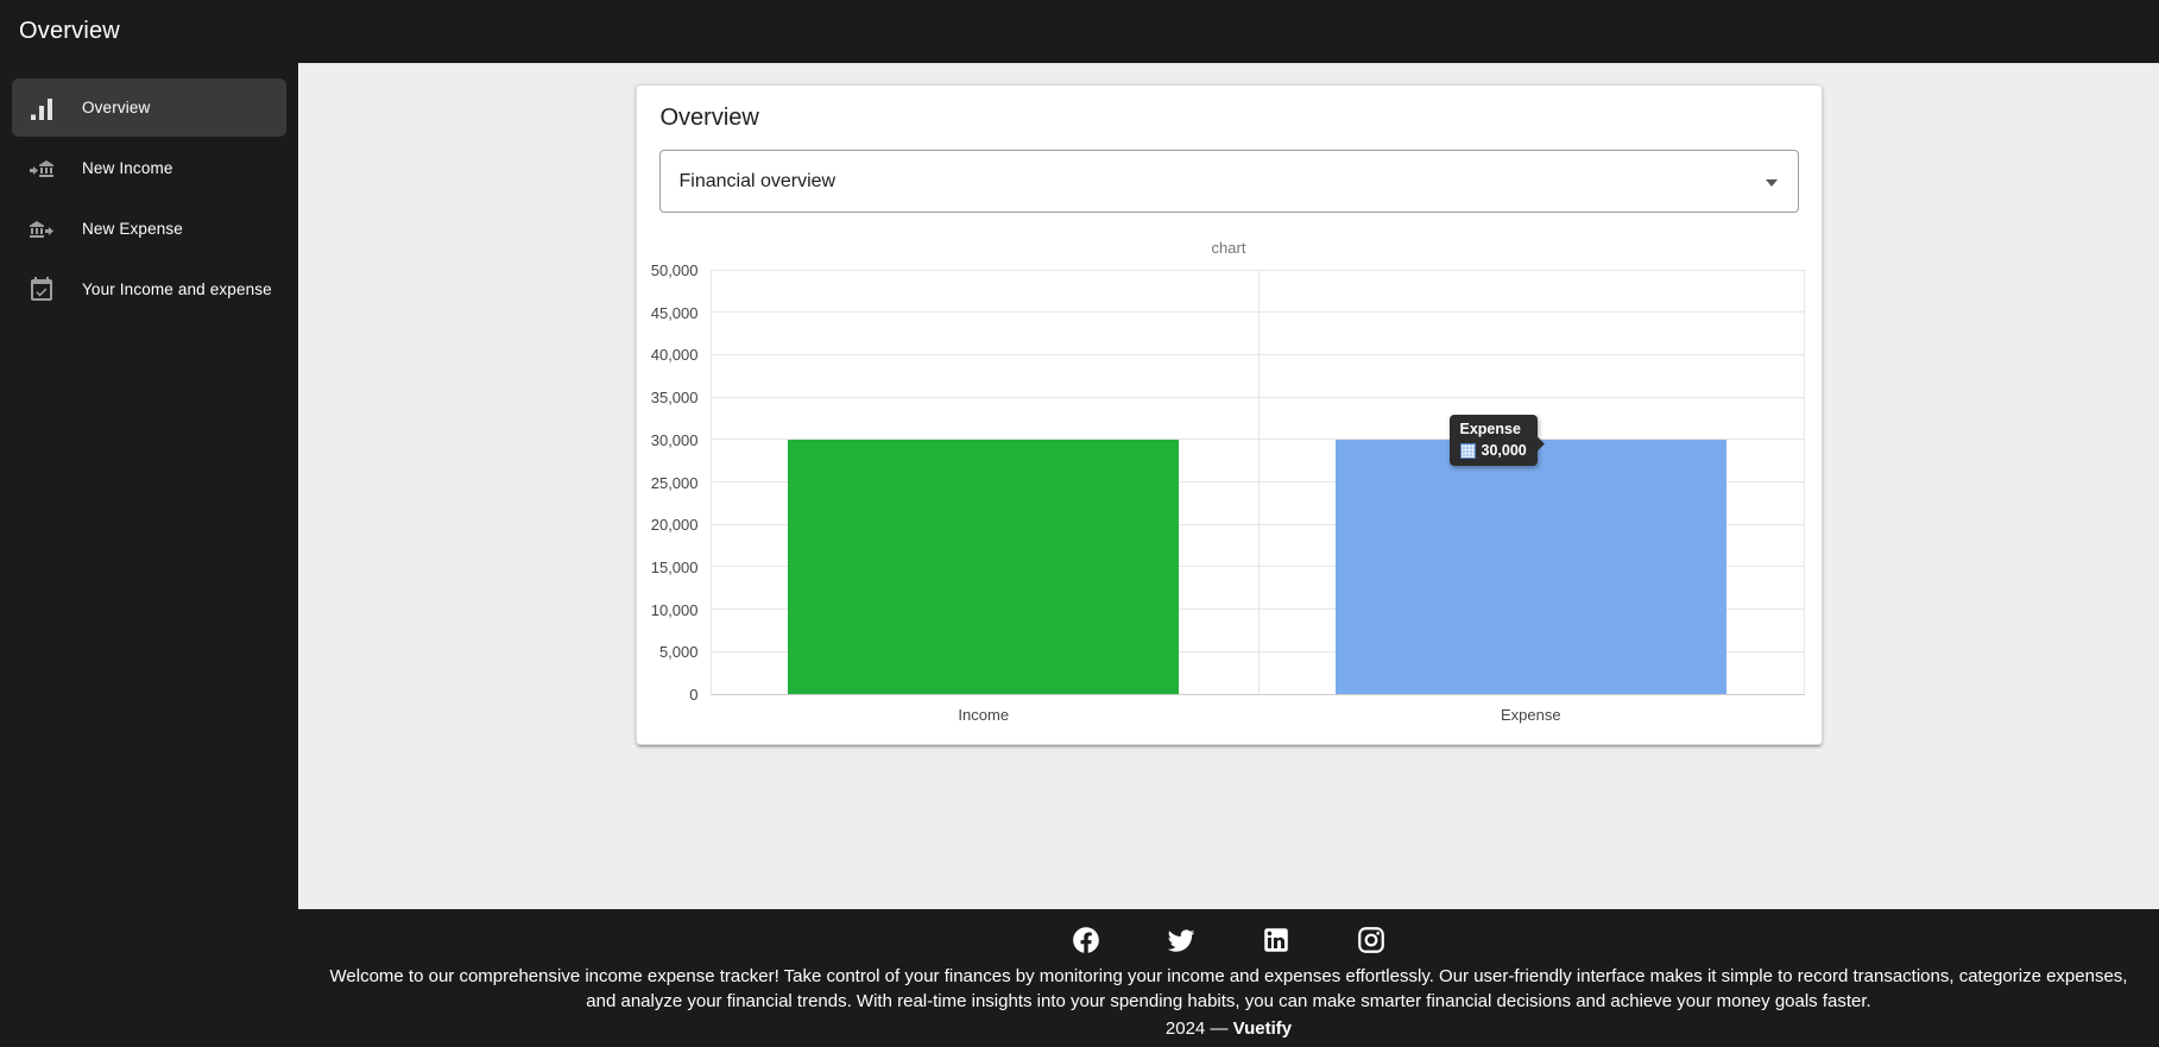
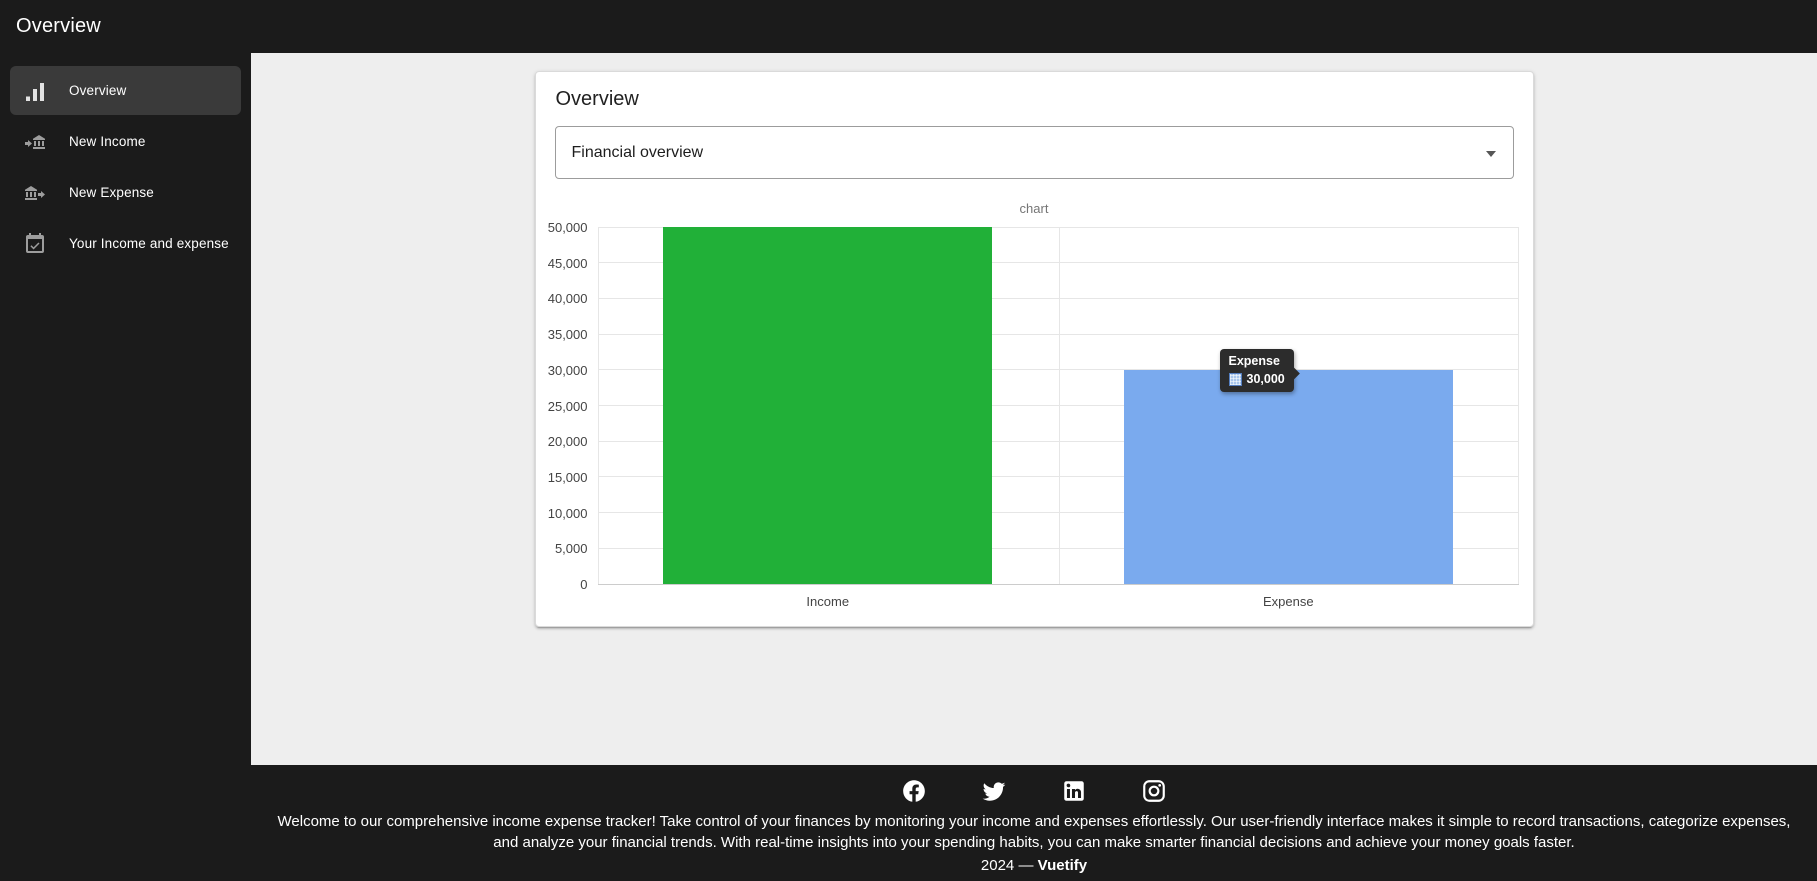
Income: 30000 -> 50000
